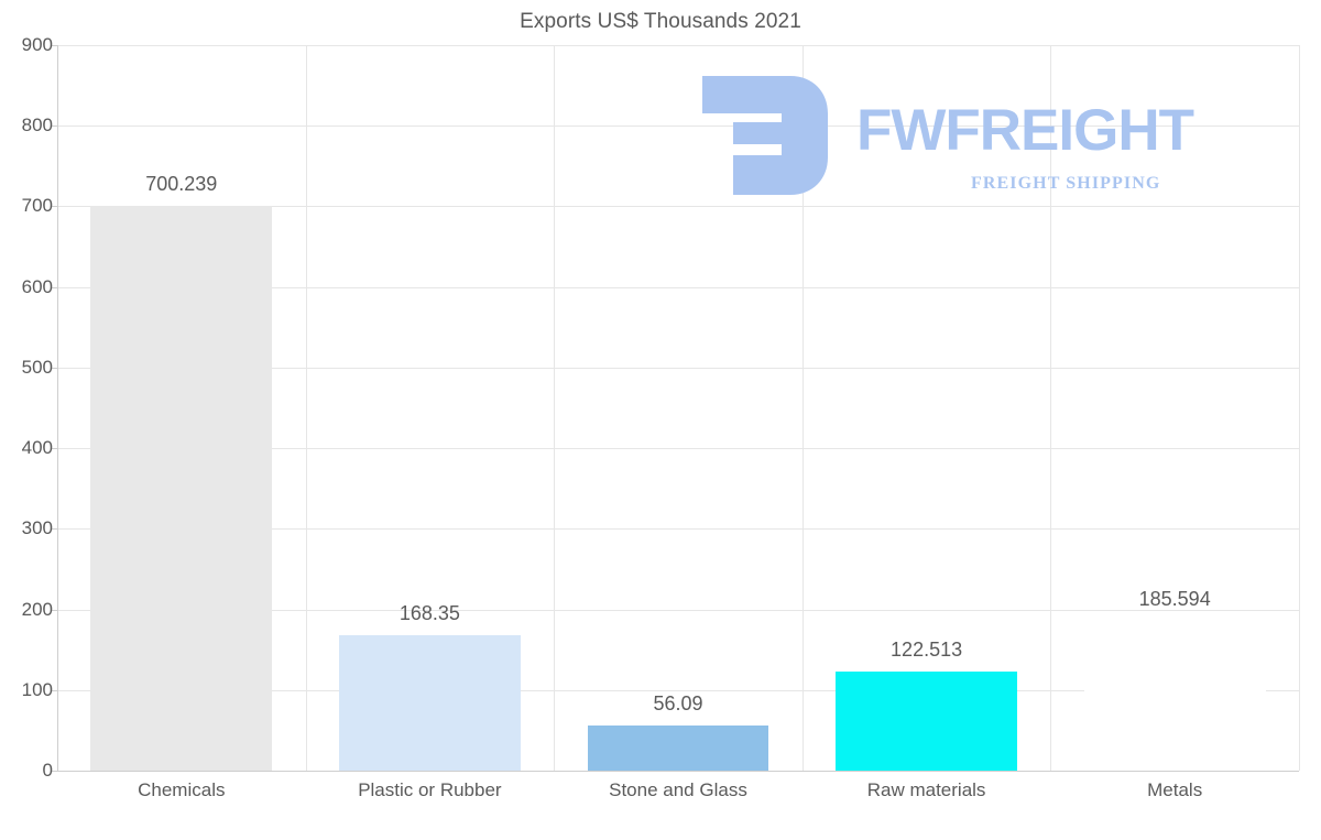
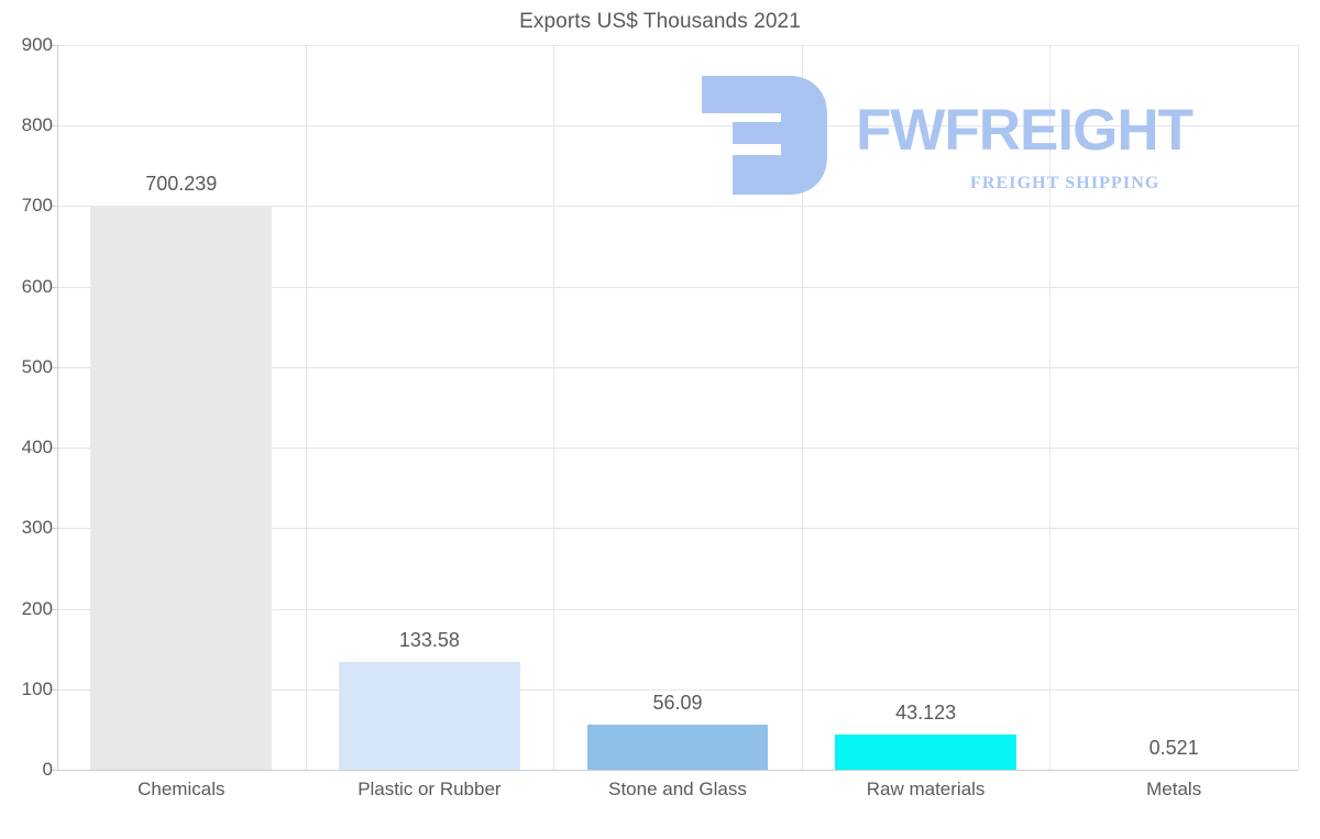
Plastic or Rubber: 168.35 -> 133.58
Raw materials: 122.513 -> 43.123
Metals: 185.594 -> 0.521
